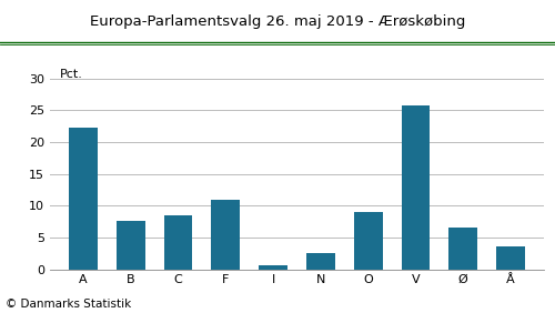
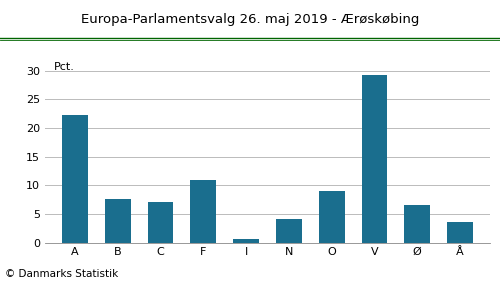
C: 8.4 -> 7.1
N: 2.6 -> 4.1
V: 25.8 -> 29.2
